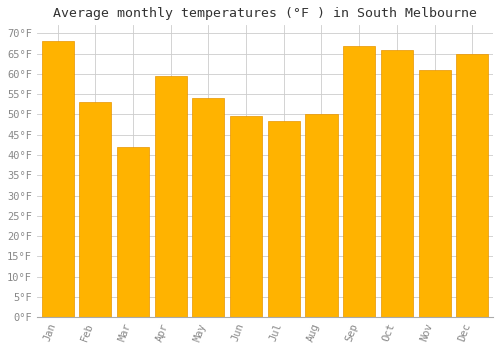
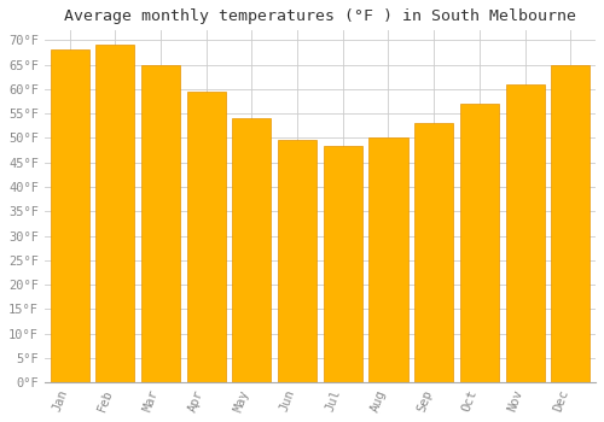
Feb: 53.0°F -> 69.0°F
Mar: 42.0°F -> 65.0°F
Sep: 67.0°F -> 53.0°F
Oct: 66.0°F -> 57.0°F
